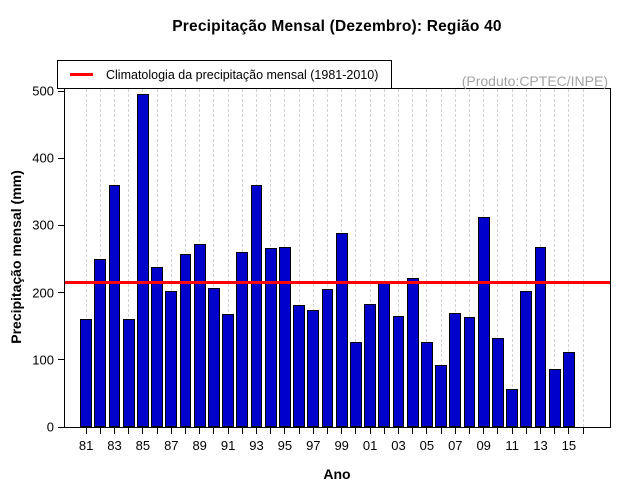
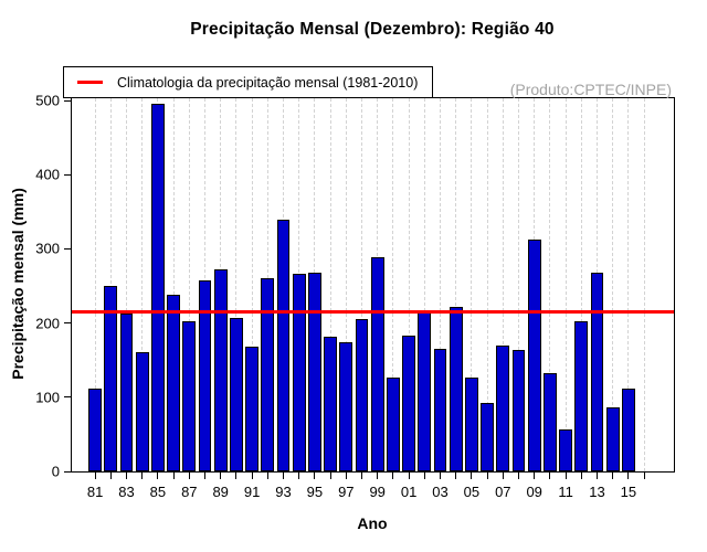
81: 160 -> 110
83: 360 -> 210
93: 360 -> 340
